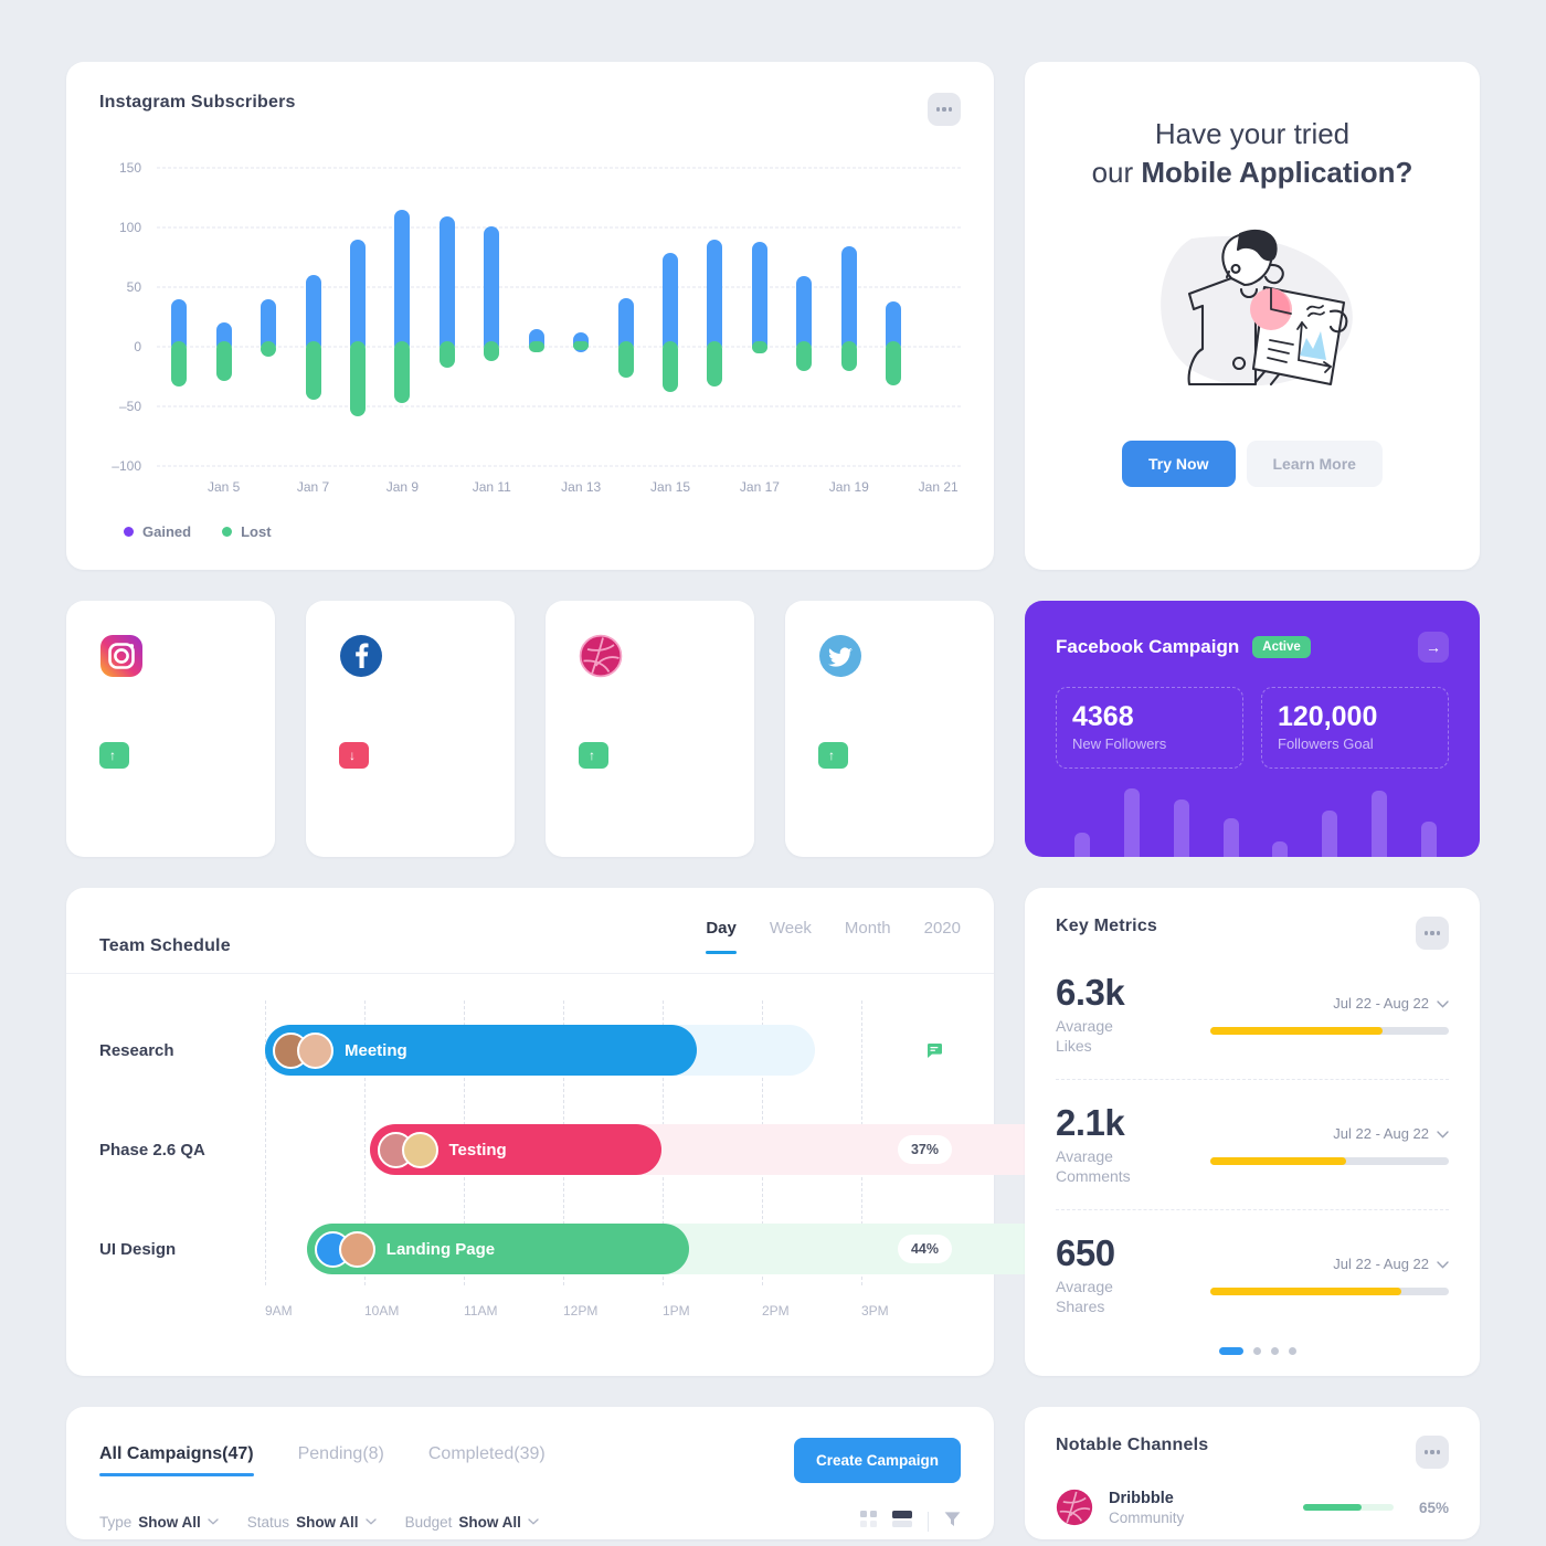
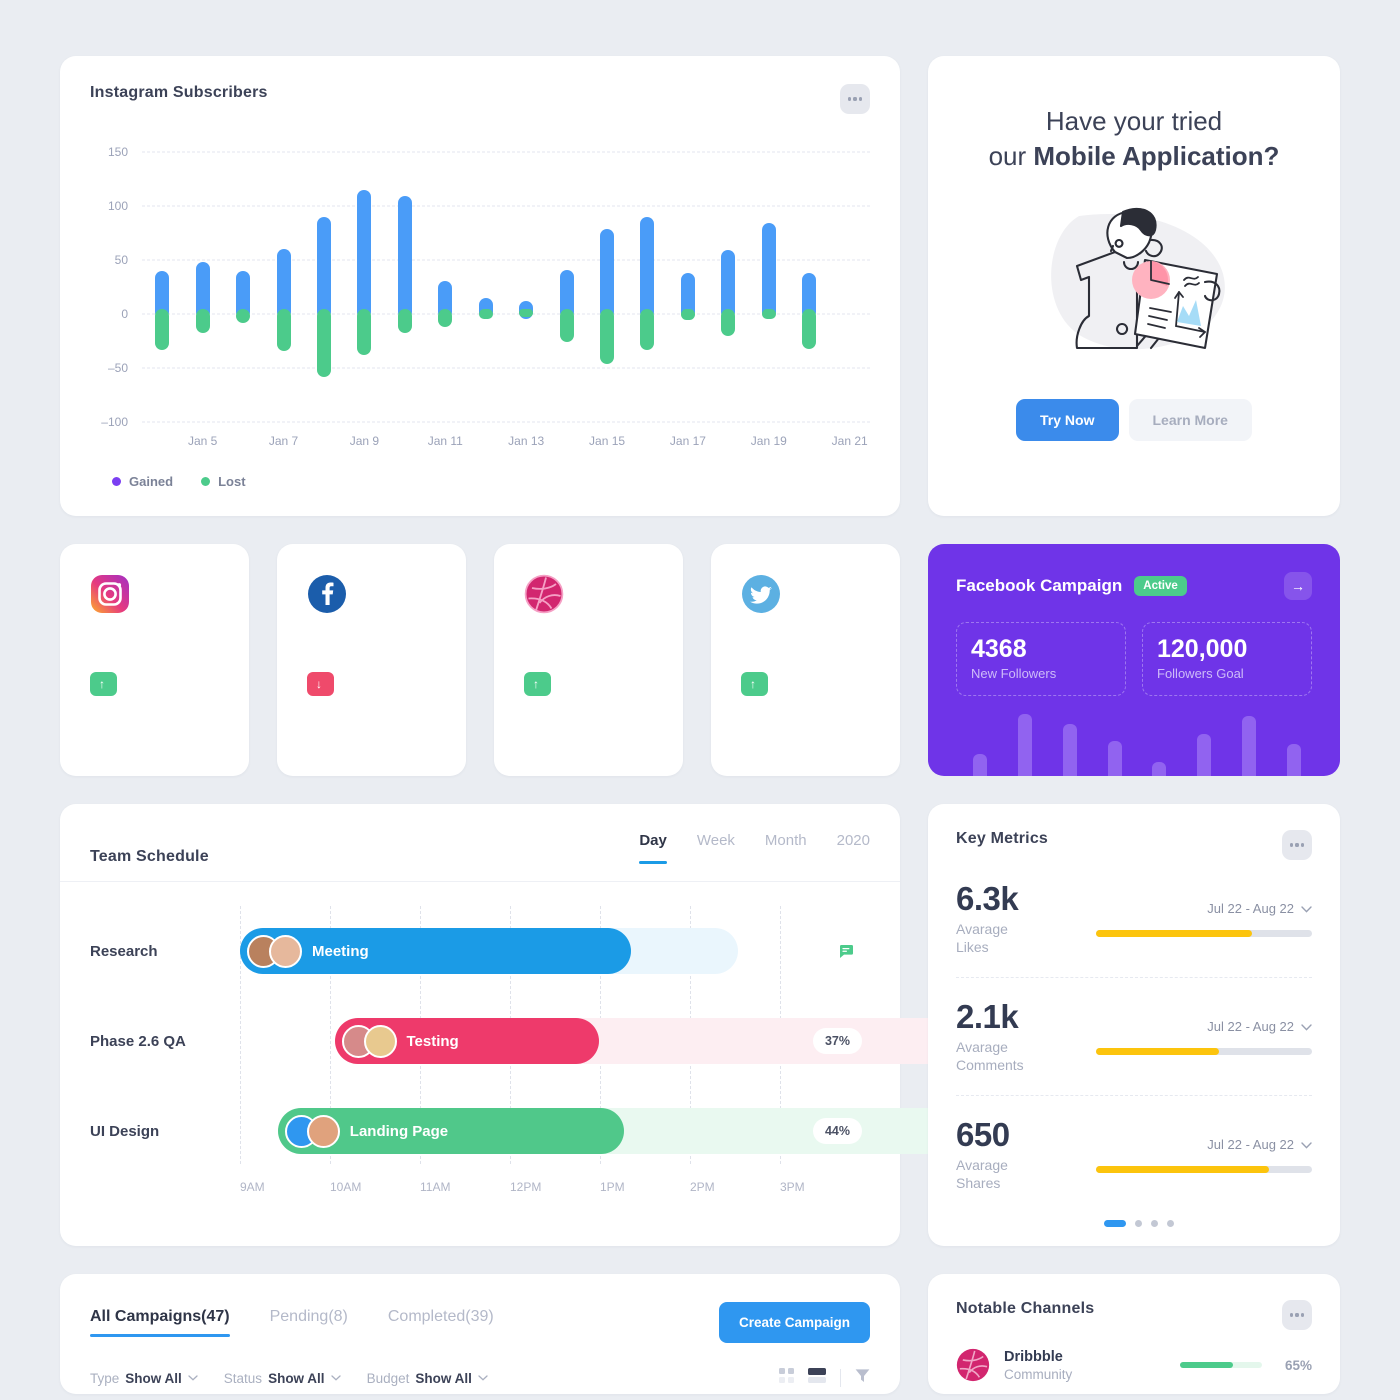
Gained/Jan 5: 20 -> 48
Lost/Jan 5: -29 -> -18
Lost/Jan 7: -44 -> -34
Lost/Jan 9: -47 -> -38
Gained/Jan 11: 101 -> 31
Lost/Jan 15: -38 -> -46
Gained/Jan 17: 88 -> 38
Lost/Jan 19: -20 -> -5
